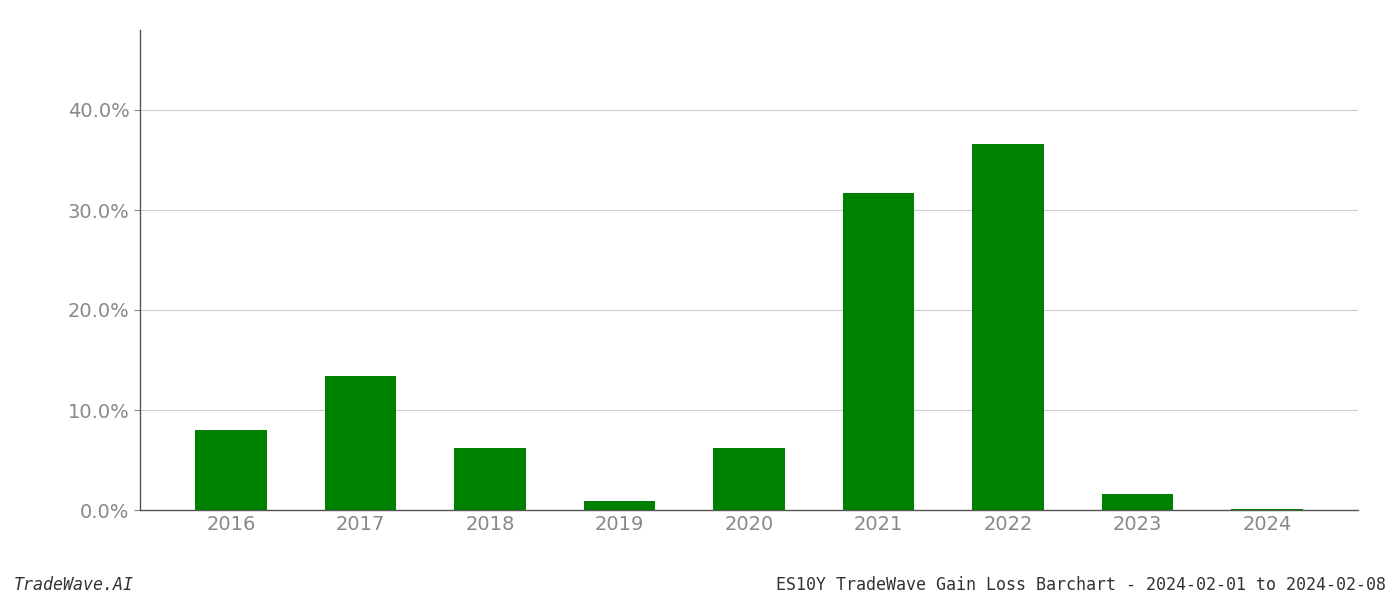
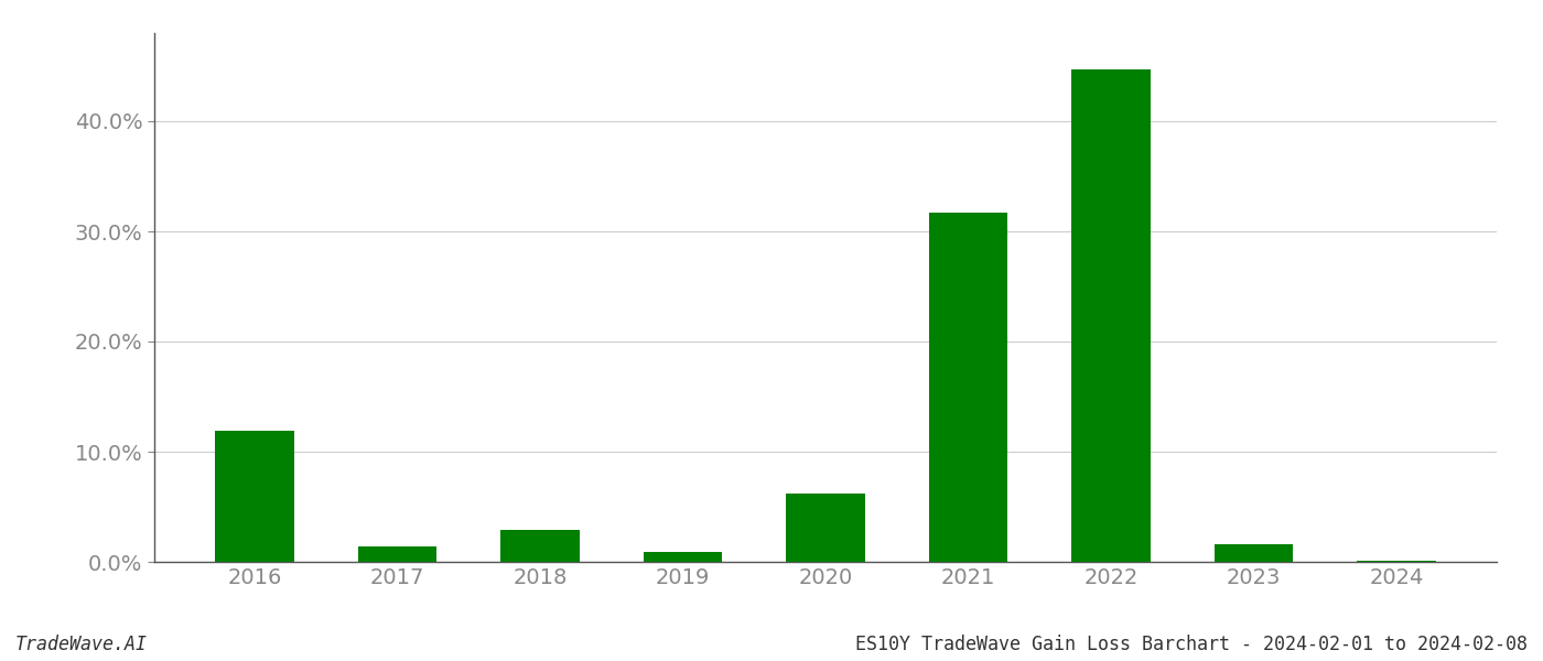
2016: 8.0% -> 11.9%
2017: 13.4% -> 1.4%
2018: 6.2% -> 2.9%
2022: 36.6% -> 44.7%
